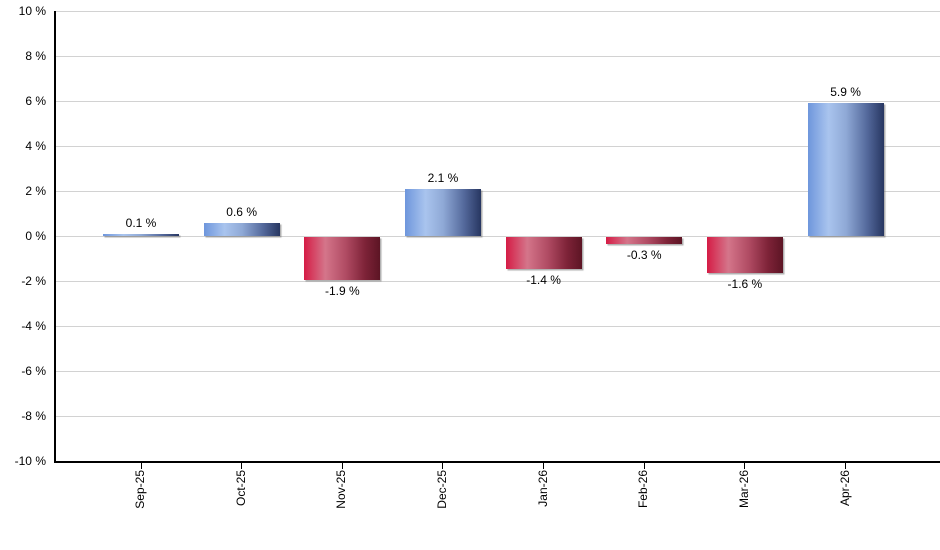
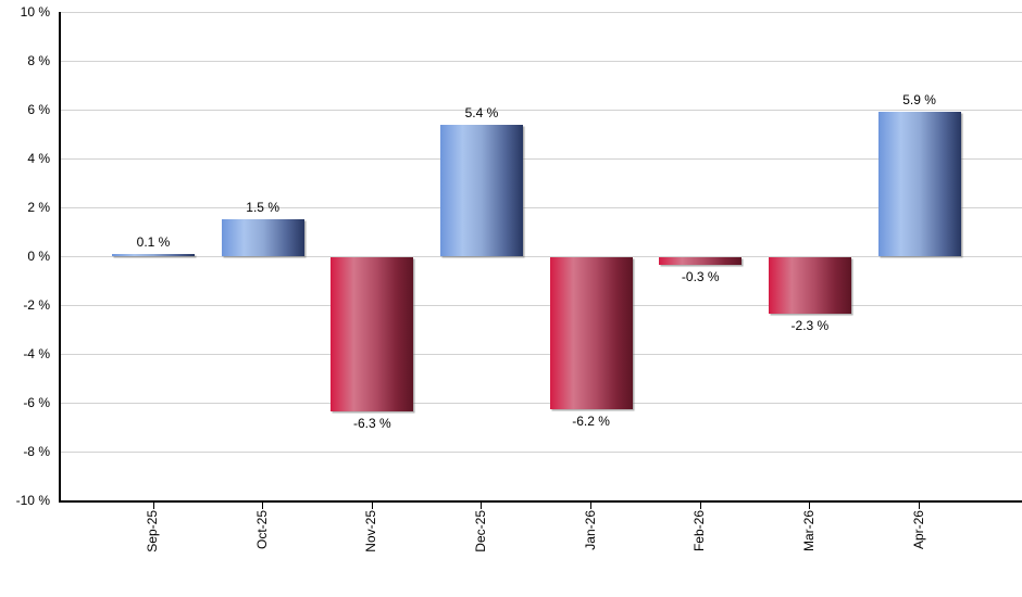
Oct-25: 0.6 -> 1.5
Nov-25: -1.9 -> -6.3
Dec-25: 2.1 -> 5.4
Jan-26: -1.4 -> -6.2
Mar-26: -1.6 -> -2.3
